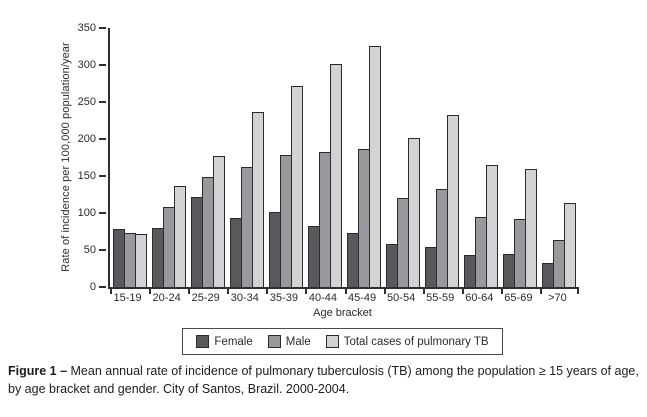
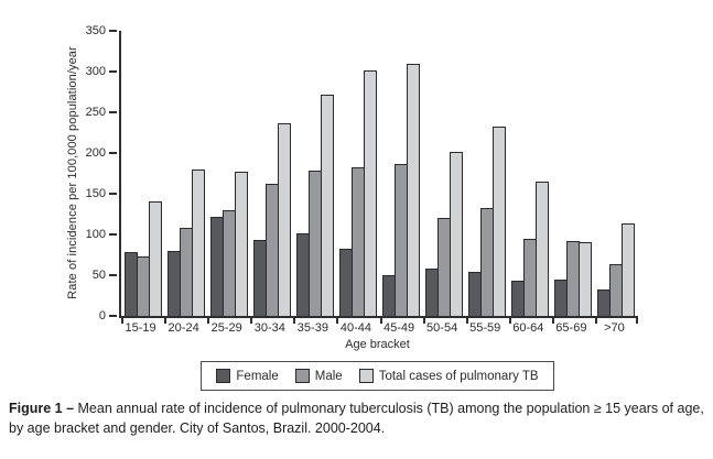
Total cases of pulmonary TB/15-19: 70 -> 140
Total cases of pulmonary TB/20-24: 140 -> 180
Male/25-29: 150 -> 130
Female/45-49: 70 -> 50
Total cases of pulmonary TB/45-49: 320 -> 310
Total cases of pulmonary TB/65-69: 160 -> 90
